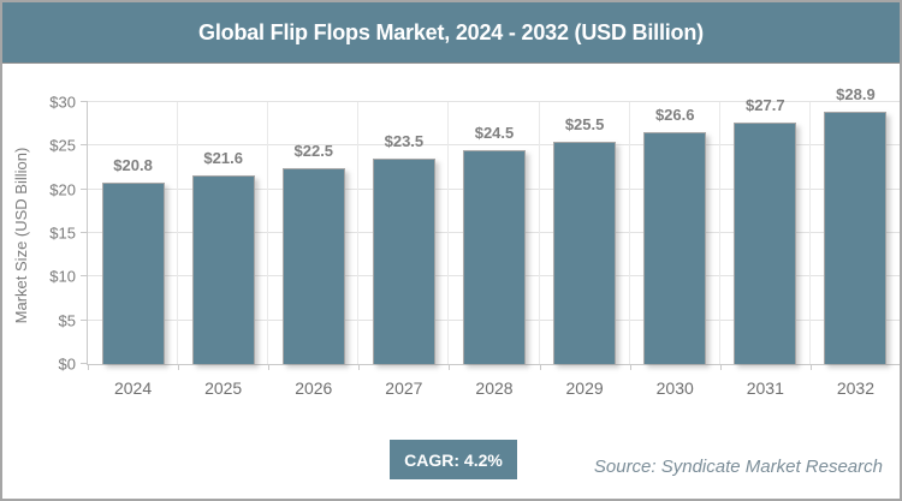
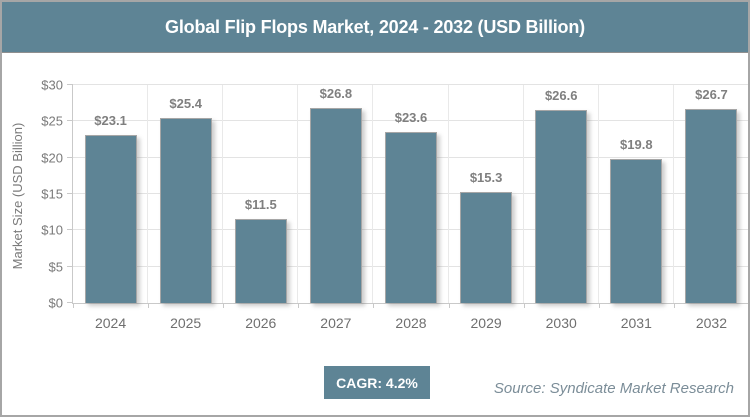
2024: $20.8 -> $23.1
2025: $21.6 -> $25.4
2026: $22.5 -> $11.5
2027: $23.5 -> $26.8
2028: $24.5 -> $23.6
2029: $25.5 -> $15.3
2031: $27.7 -> $19.8
2032: $28.9 -> $26.7
